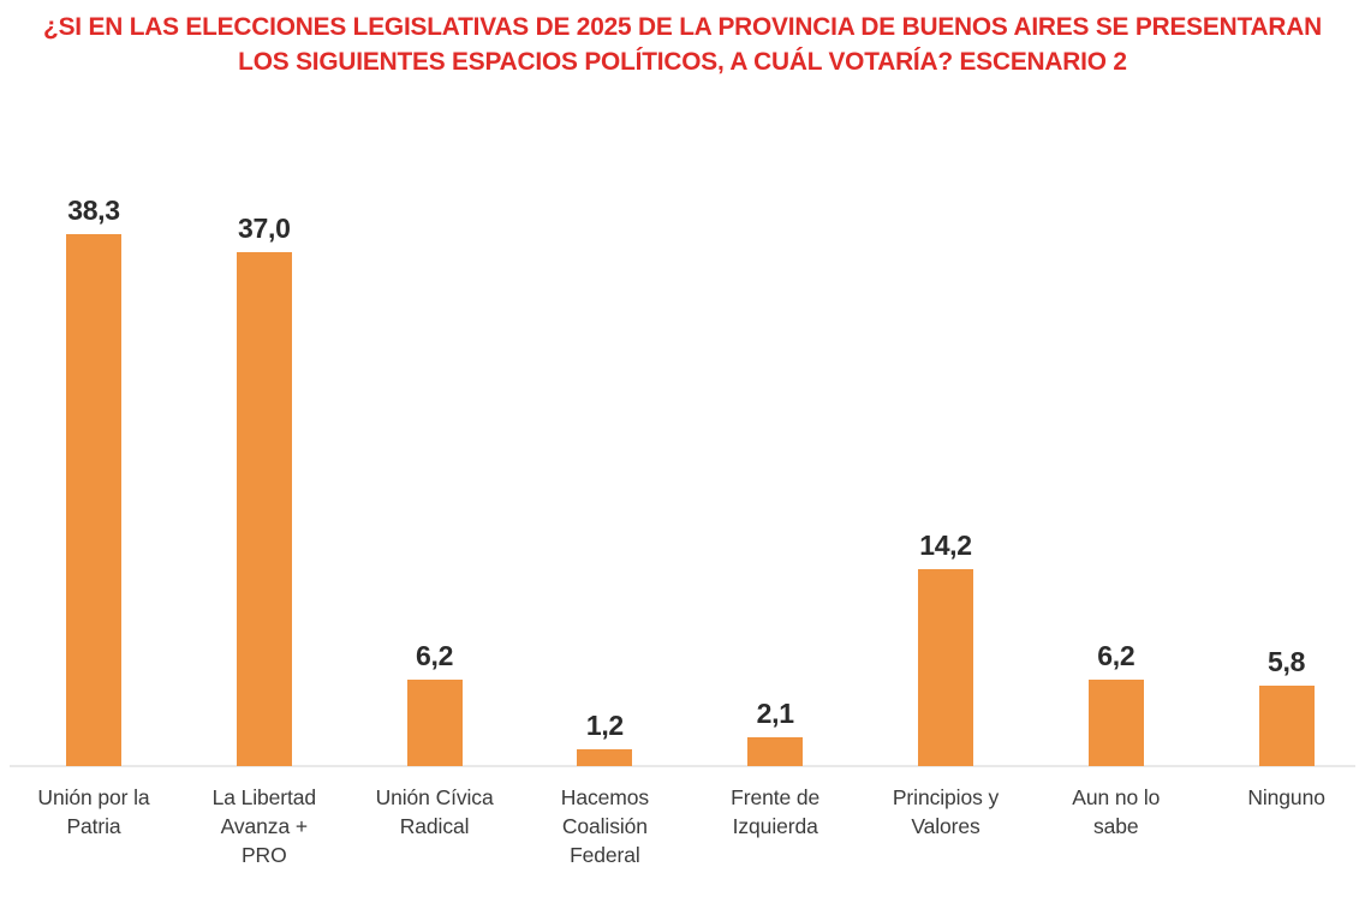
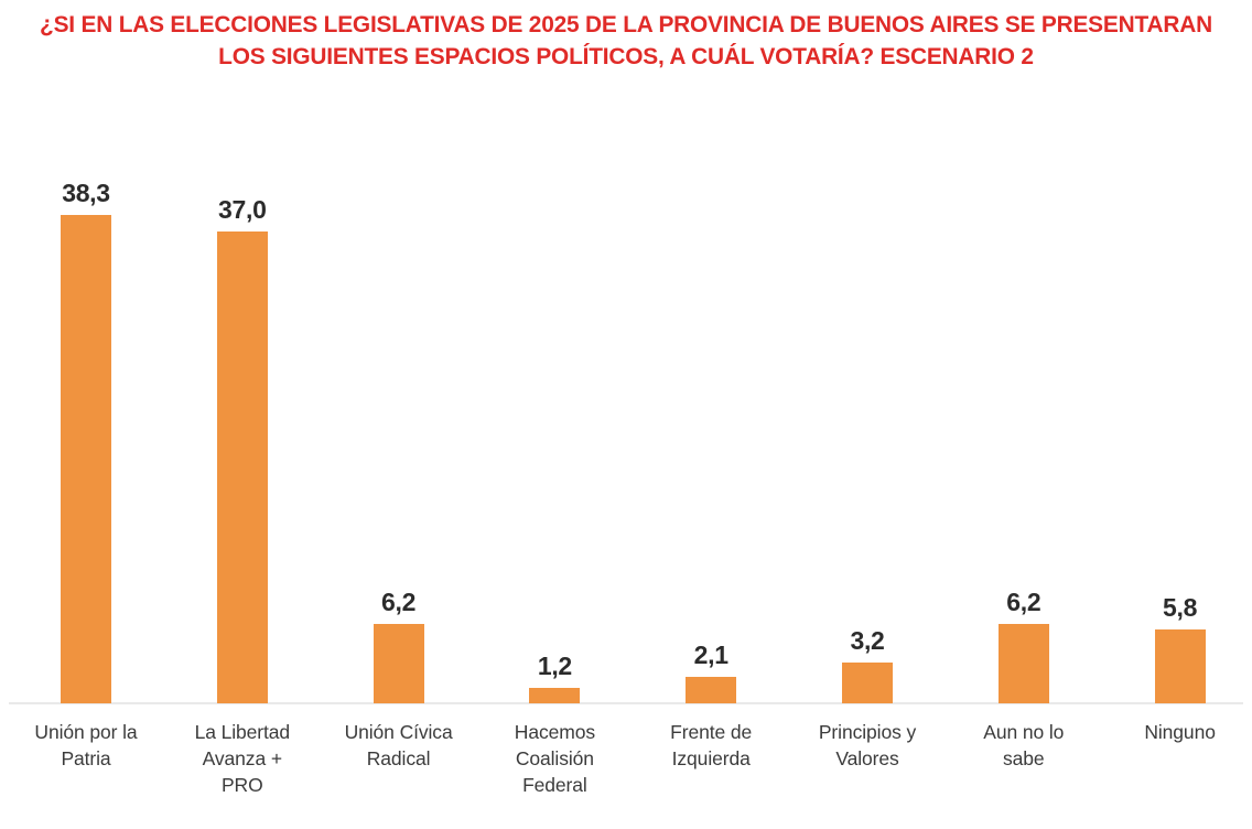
Principios y Valores: 14,2 -> 3,2
